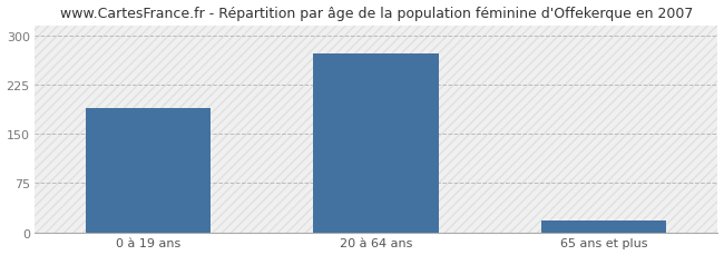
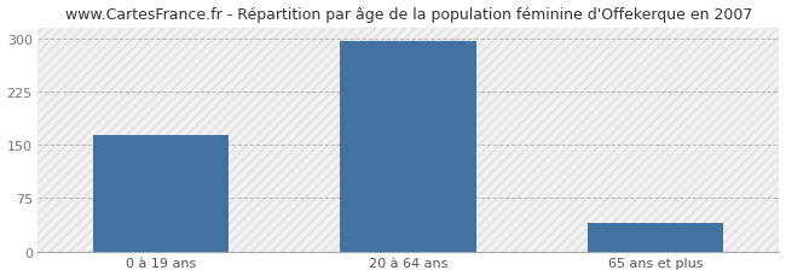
0 à 19 ans: 190 -> 163
20 à 64 ans: 272 -> 296
65 ans et plus: 18 -> 40
